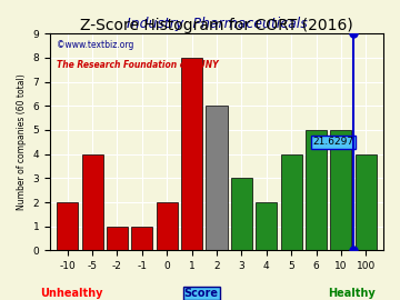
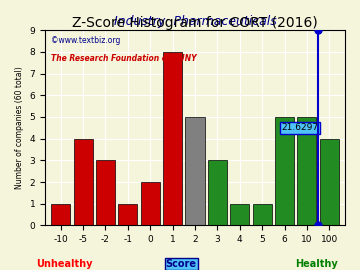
-10: 2 -> 1
-2: 1 -> 3
2: 6 -> 5
4: 2 -> 1
5: 4 -> 1
